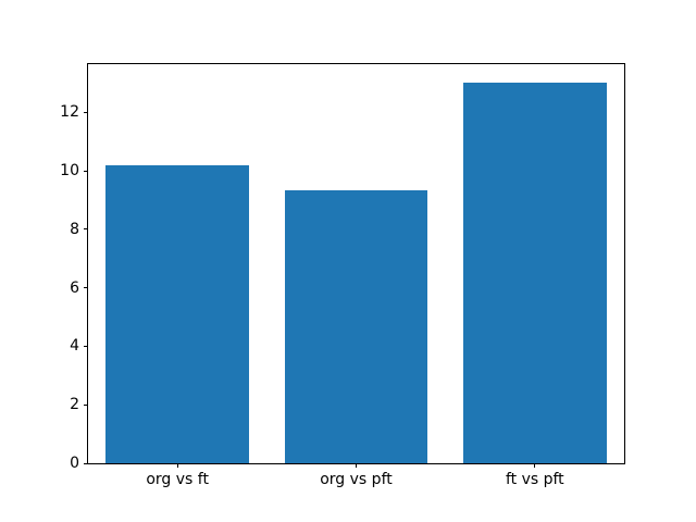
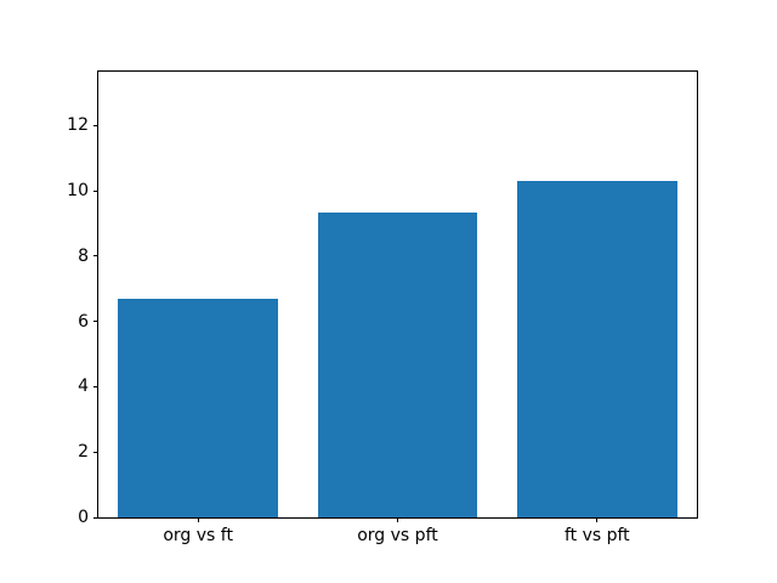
org vs ft: 10.2 -> 6.7
ft vs pft: 13.0 -> 10.3
